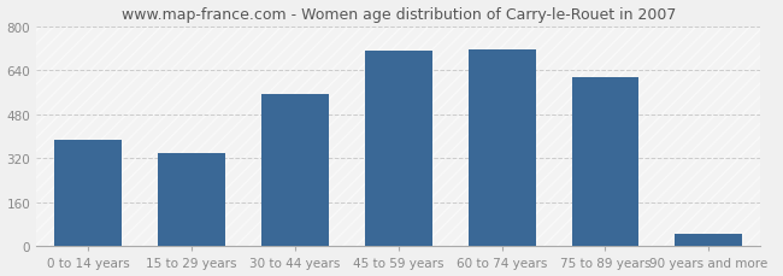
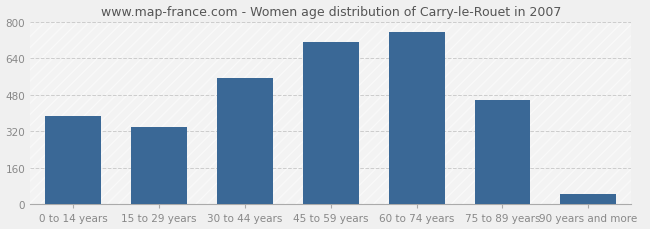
60 to 74 years: 715 -> 755
75 to 89 years: 615 -> 455
